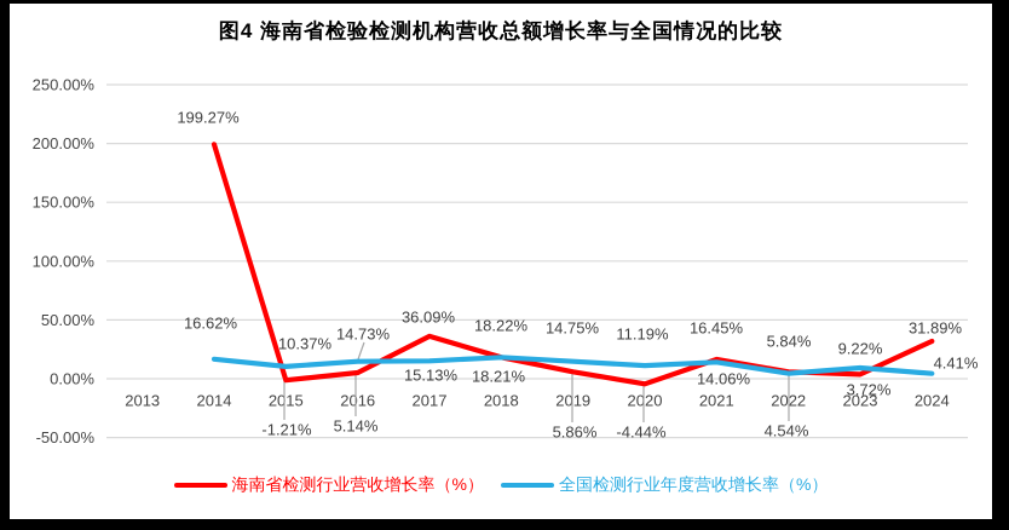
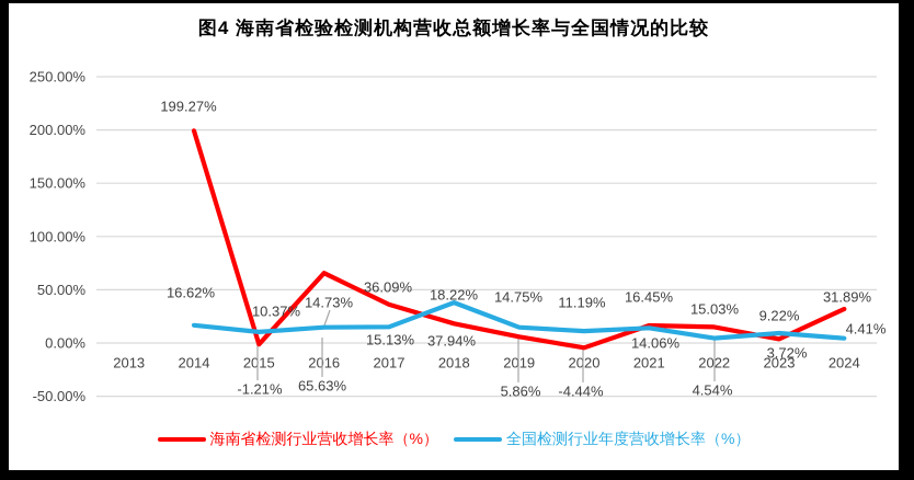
海南省检测行业营收增长率（%）/2016: 5.14% -> 65.63%
全国检测行业年度营收增长率（%）/2018: 18.21% -> 37.94%
海南省检测行业营收增长率（%）/2022: 5.84% -> 15.03%
